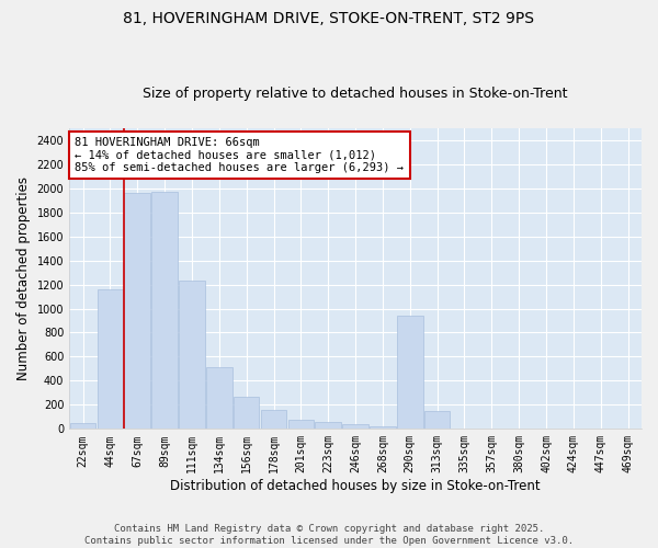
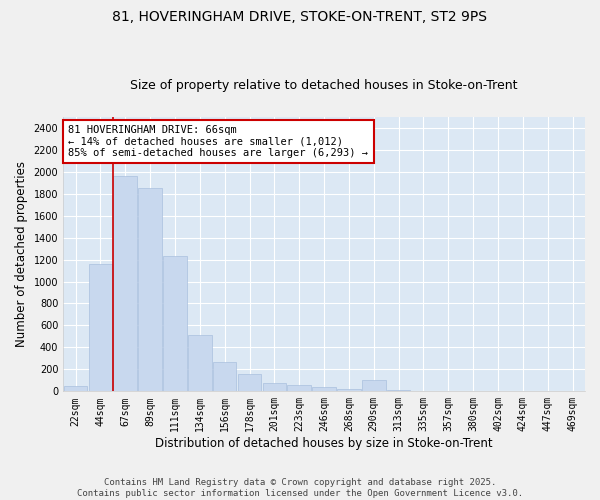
89sqm: 1970 -> 1850
290sqm: 940 -> 100
313sqm: 150 -> 10
